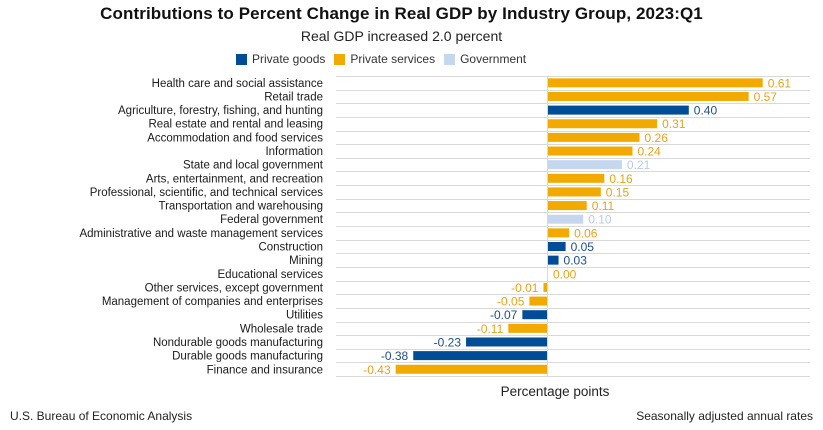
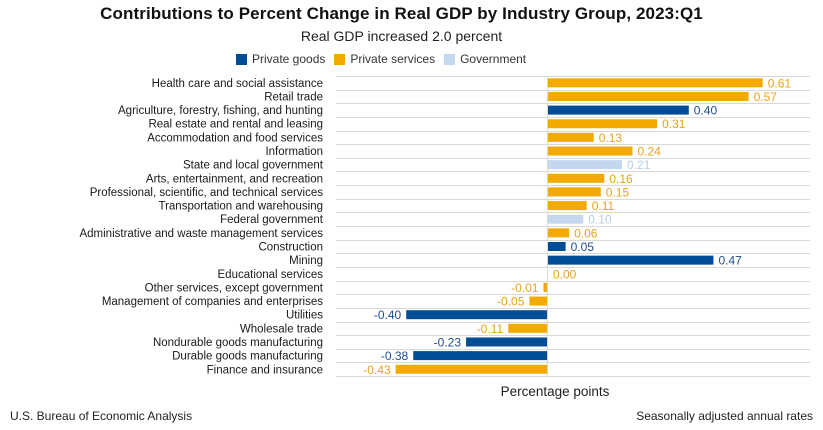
Accommodation and food services: 0.26 -> 0.13
Mining: 0.03 -> 0.47
Utilities: -0.07 -> -0.40
